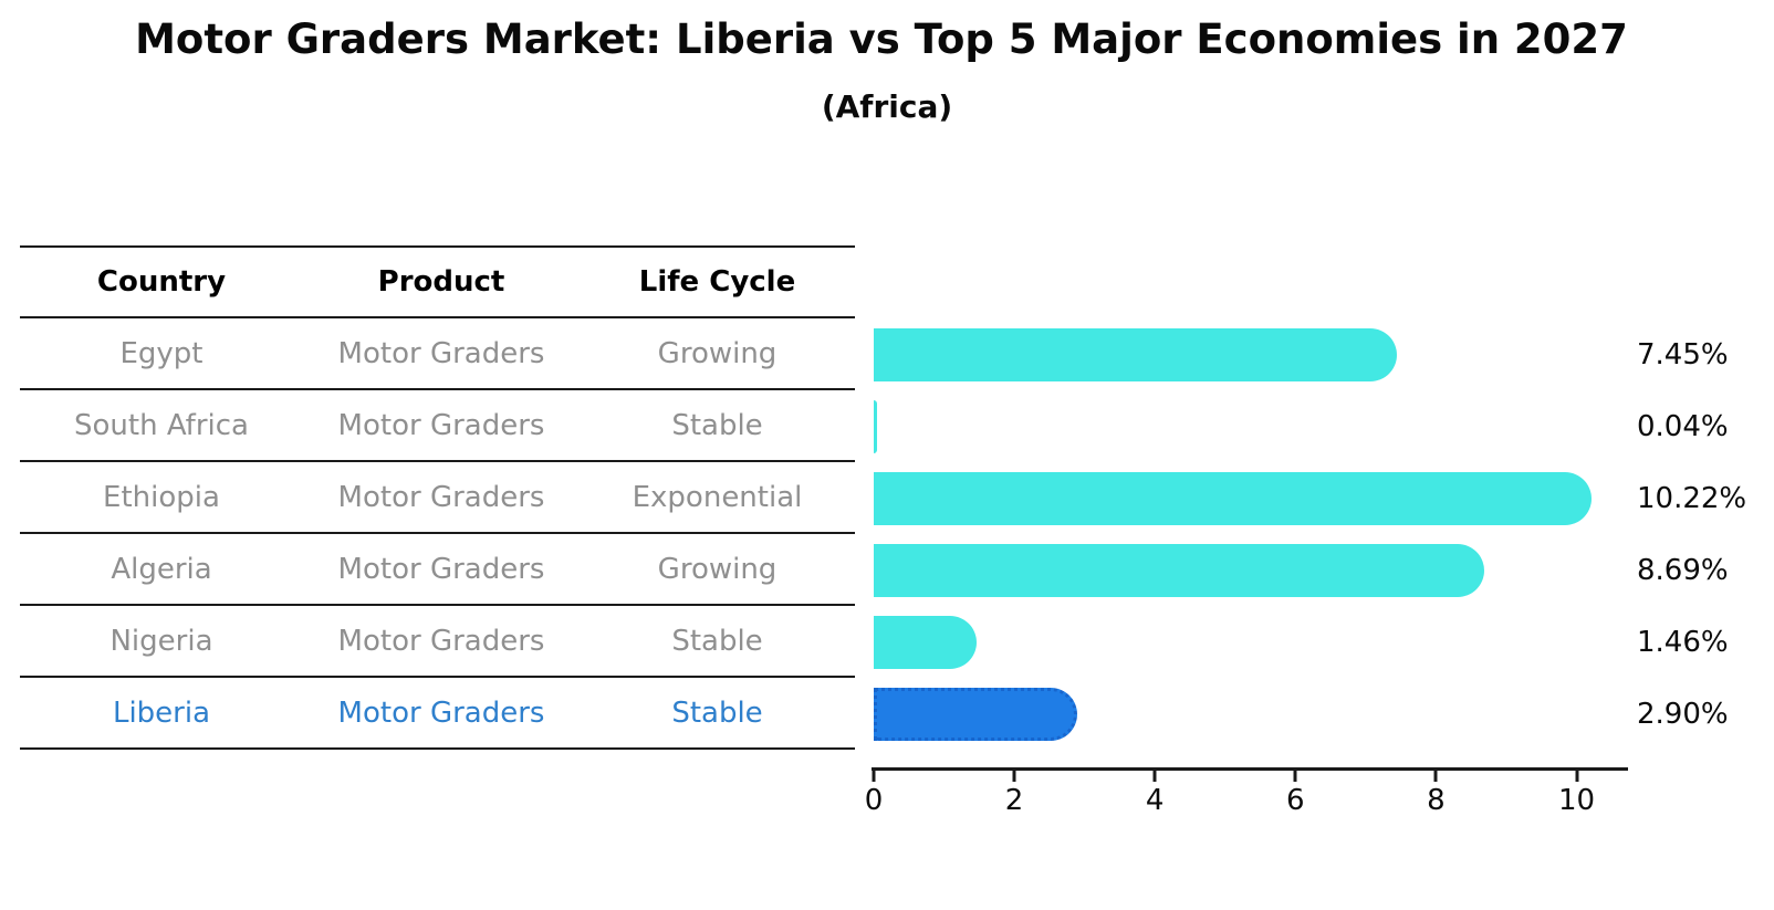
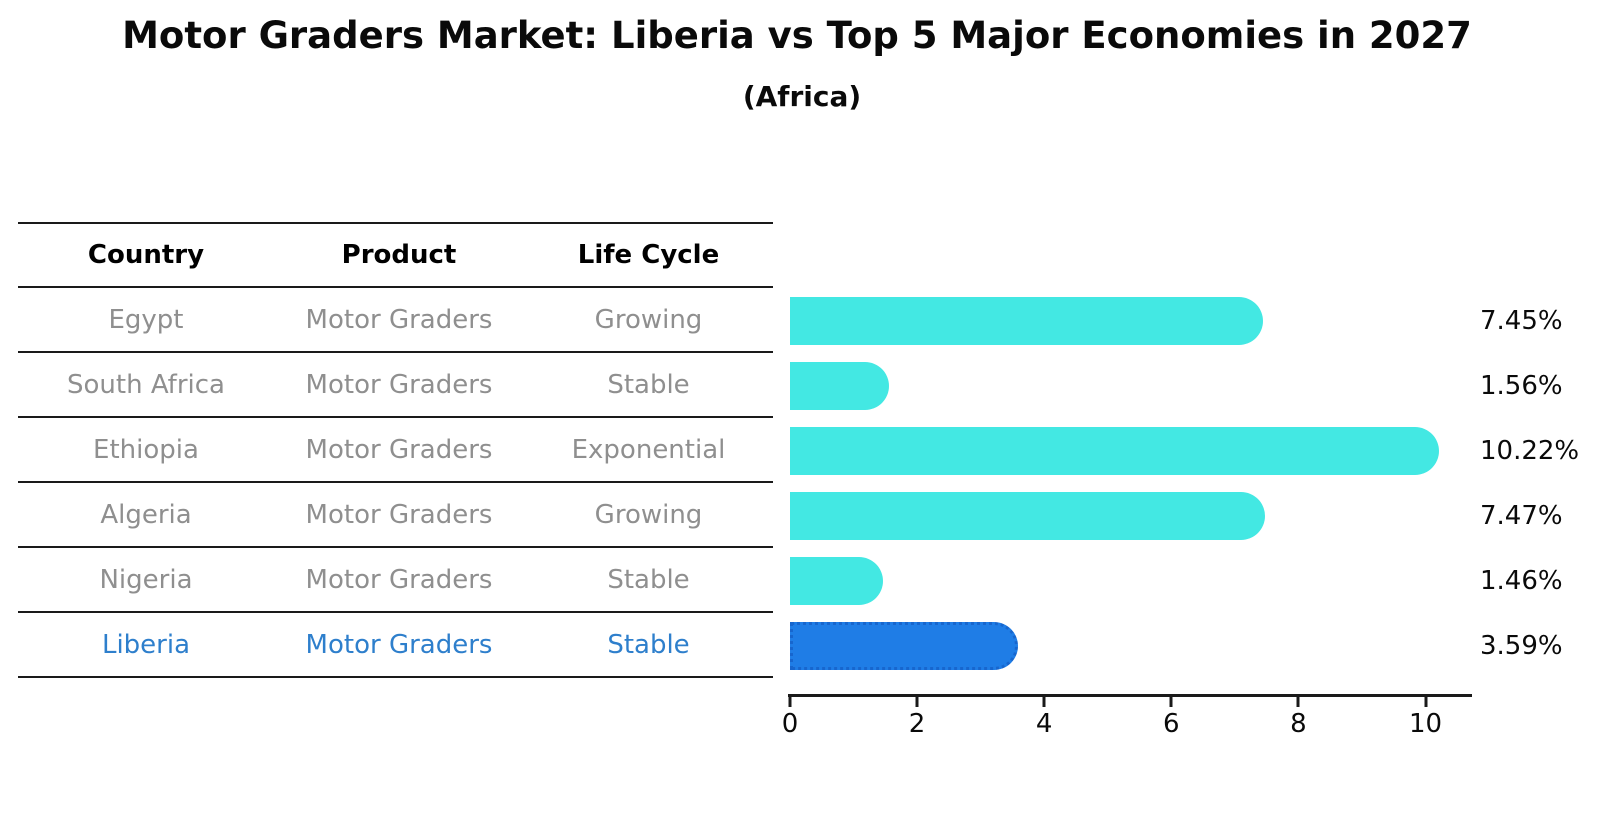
South Africa: 0.04% -> 1.56%
Algeria: 8.69% -> 7.47%
Liberia: 2.90% -> 3.59%
